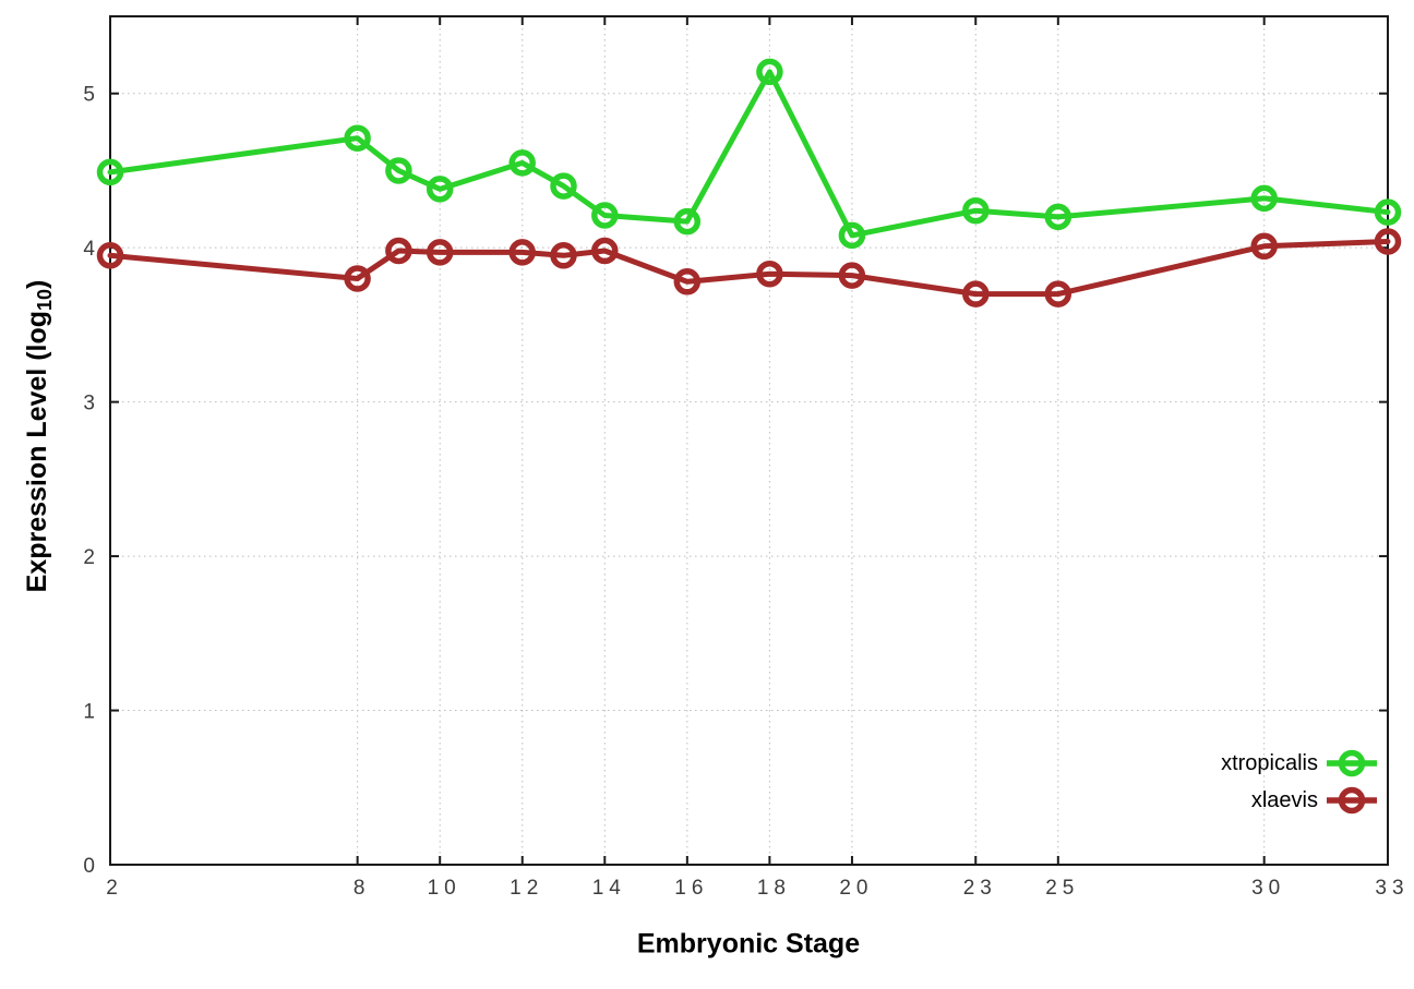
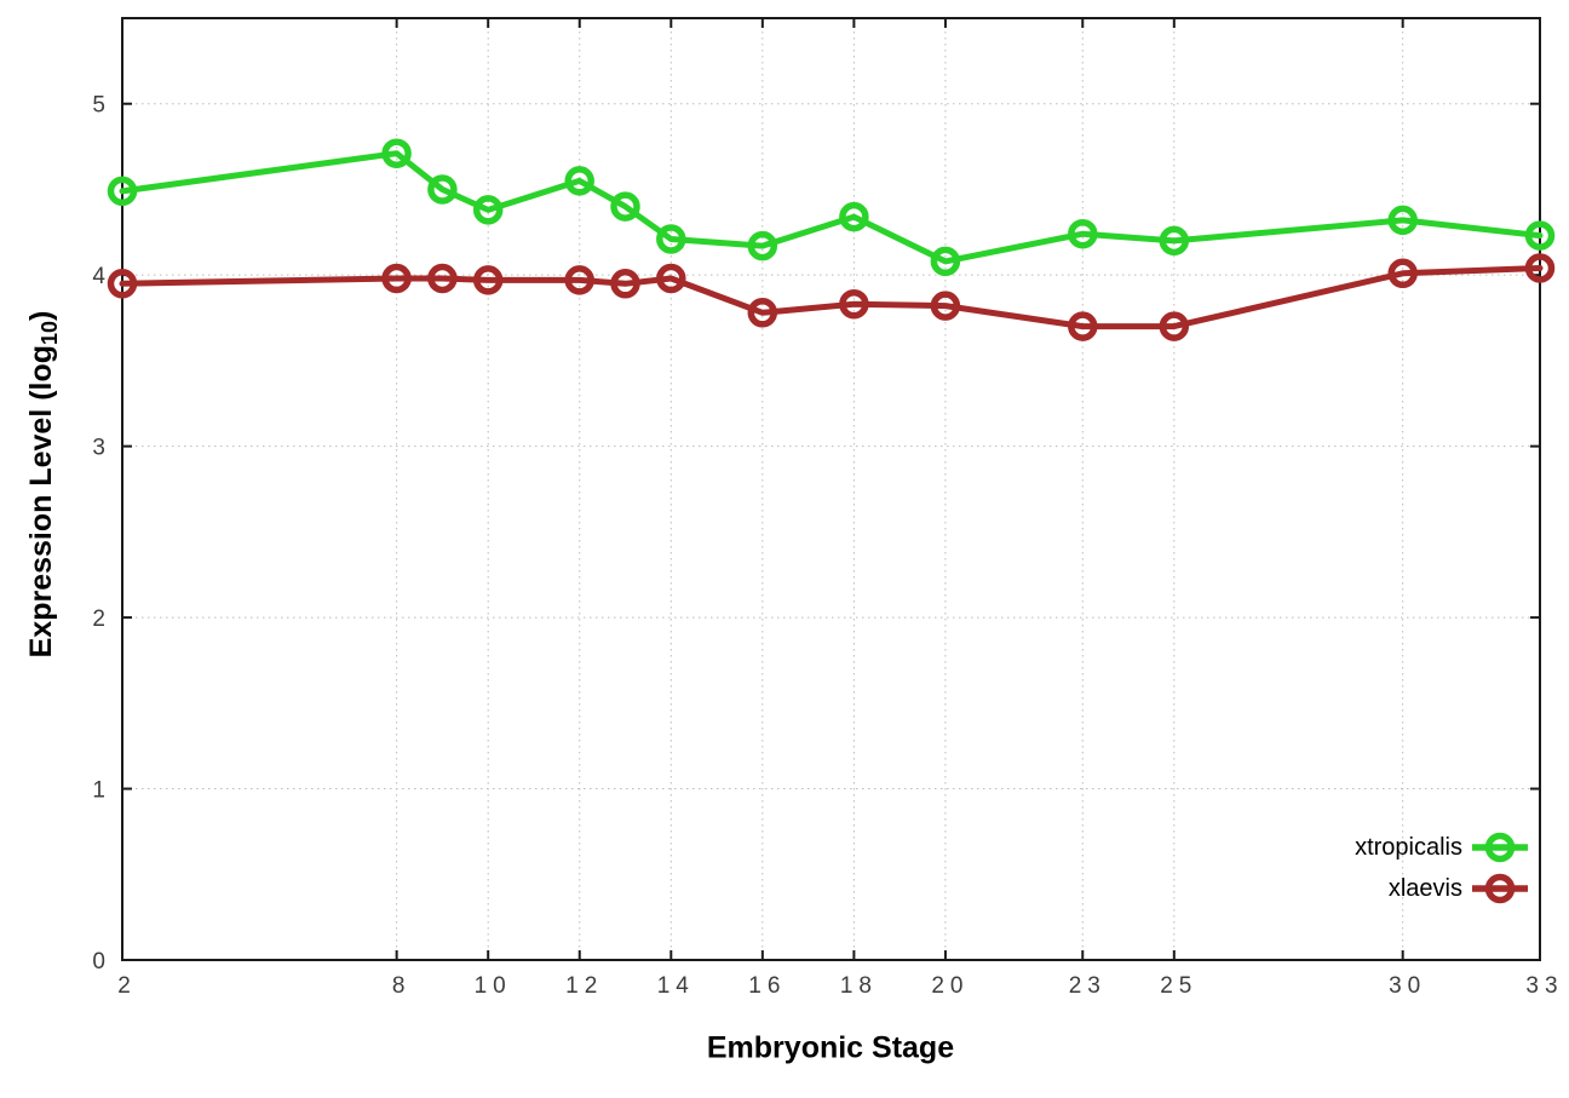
xlaevis/8: 3.80 -> 3.98
xtropicalis/18: 5.14 -> 4.34
